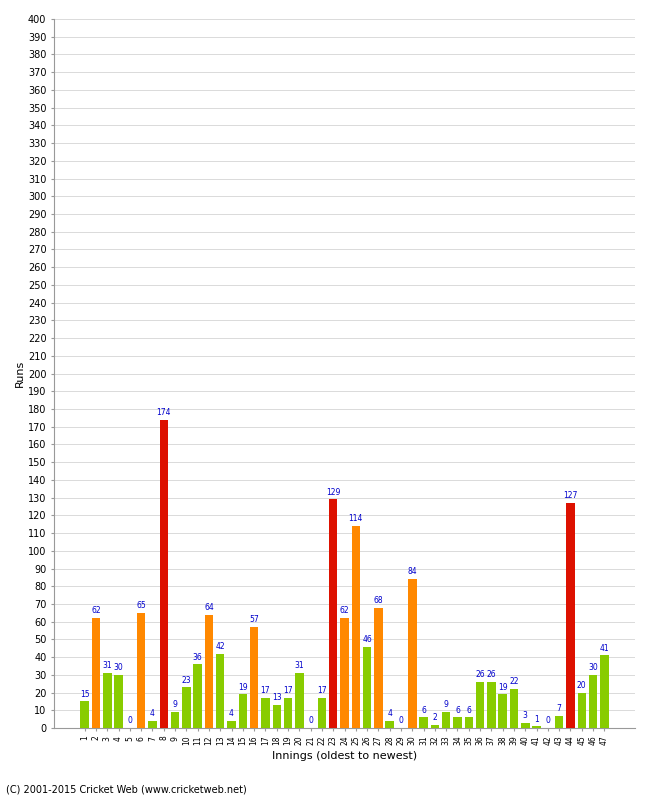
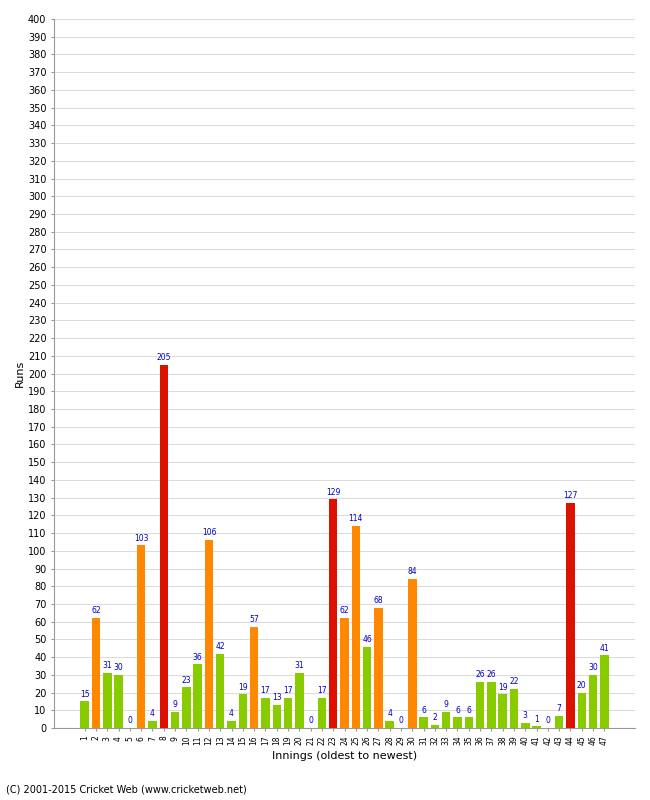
6: 65 -> 103
8: 174 -> 205
12: 64 -> 106
